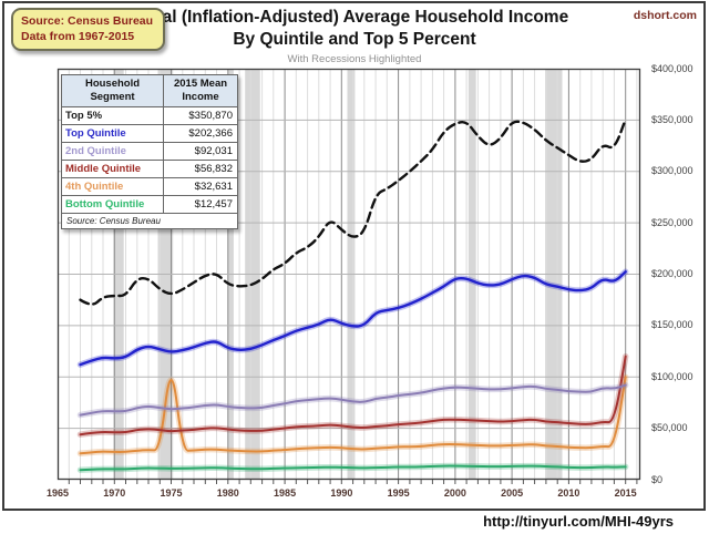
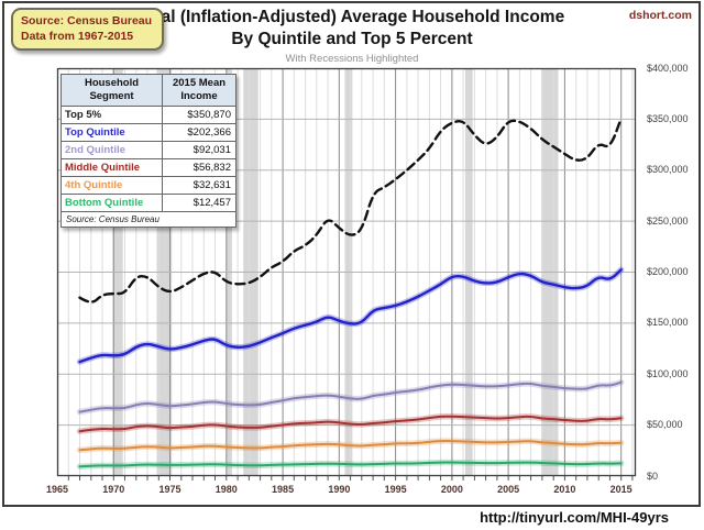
4th Quintile/1975: $120 -> $30
4th Quintile/2015: $100 -> $30
Middle Quintile/2015: $120 -> $60
